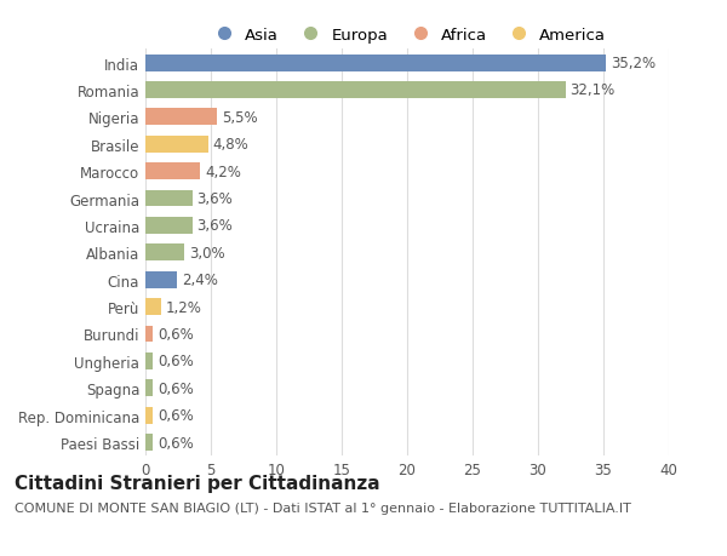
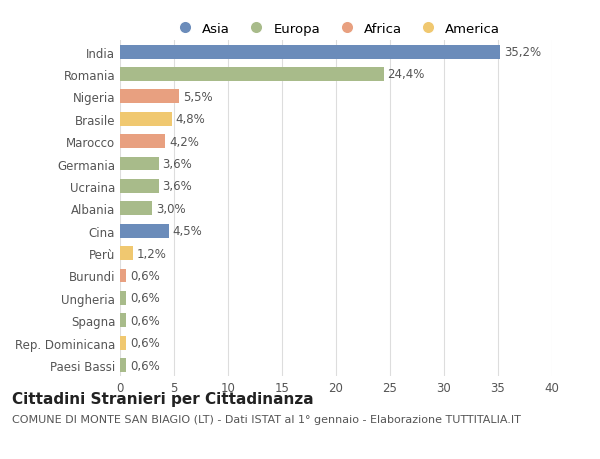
Romania: 32,1% -> 24,4%
Cina: 2,4% -> 4,5%
